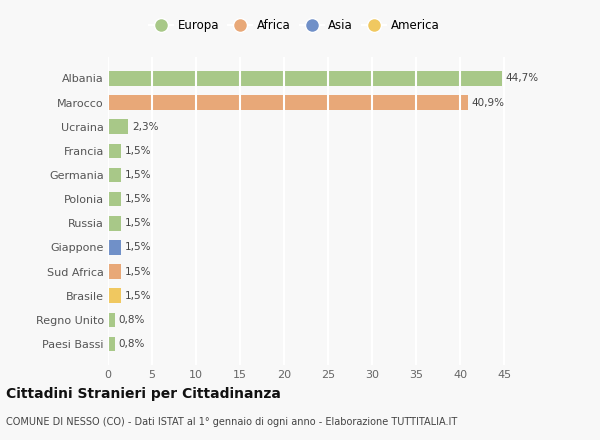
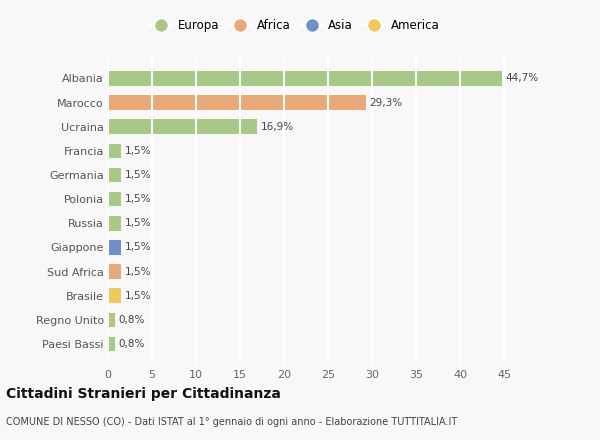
Marocco: 40,9% -> 29,3%
Ucraina: 2,3% -> 16,9%
